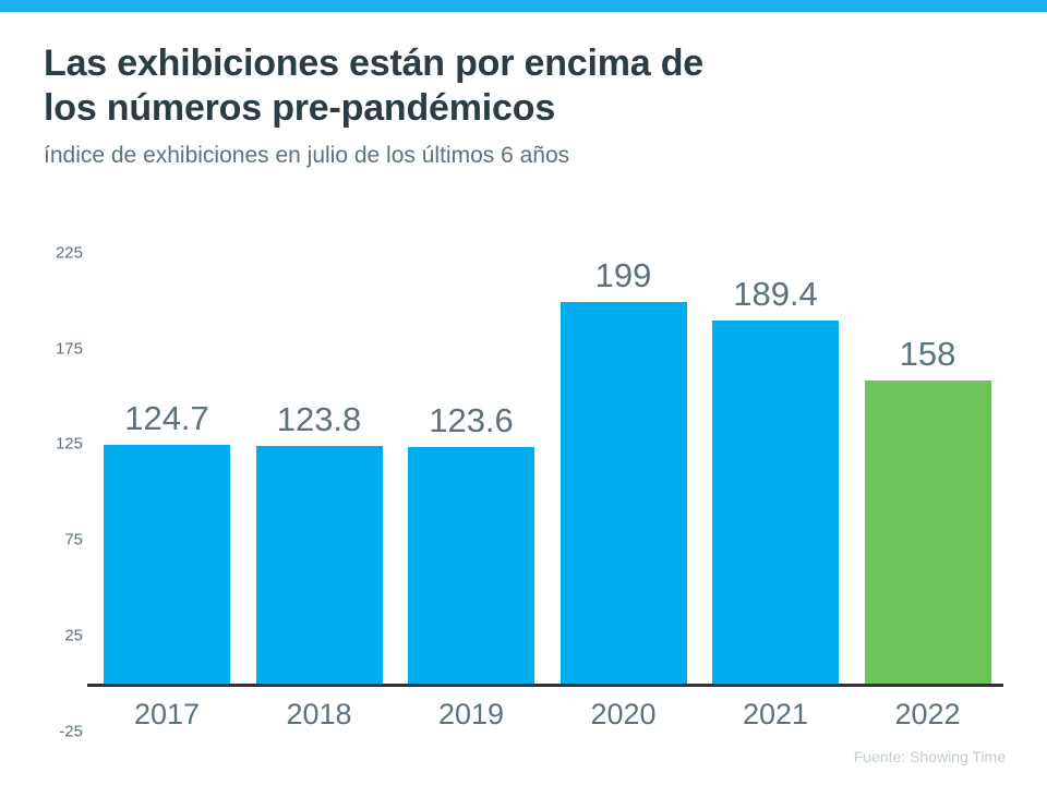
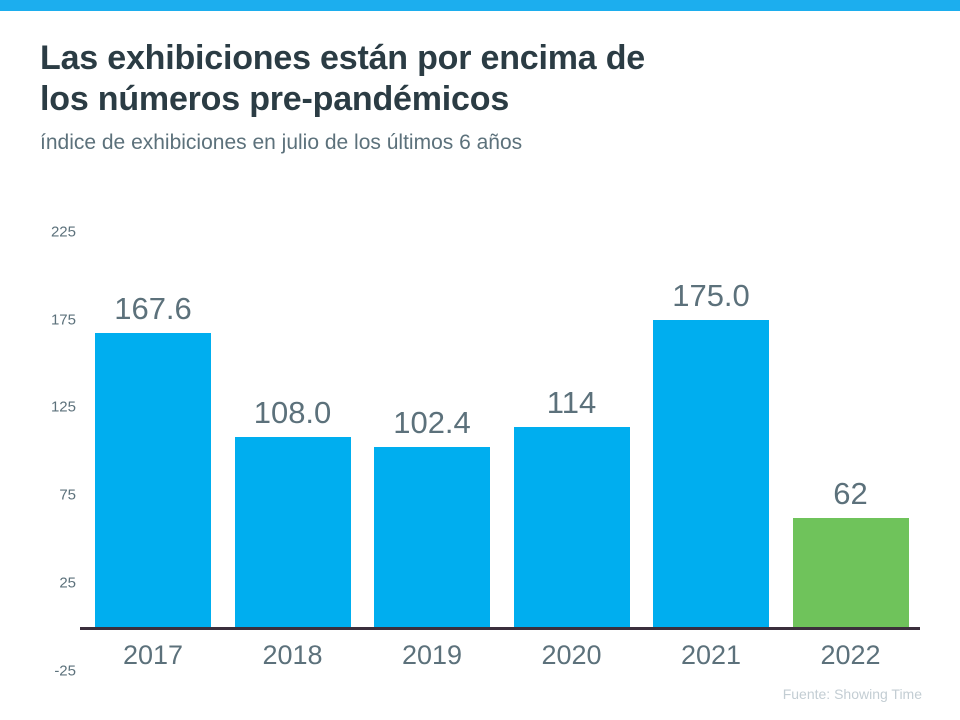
2017: 124.7 -> 167.6
2018: 123.8 -> 108.0
2019: 123.6 -> 102.4
2020: 199 -> 114
2021: 189.4 -> 175.0
2022: 158 -> 62
